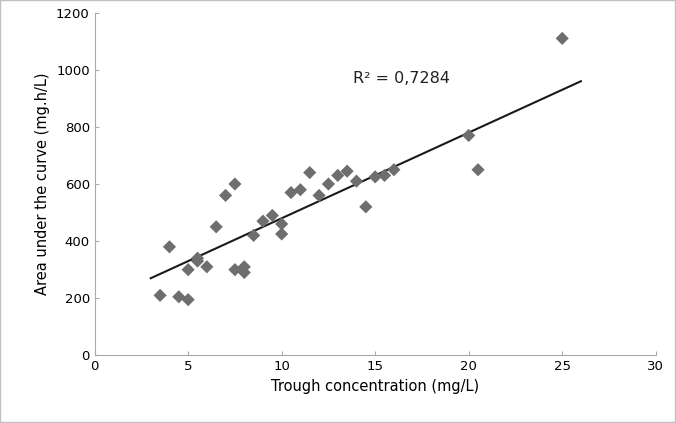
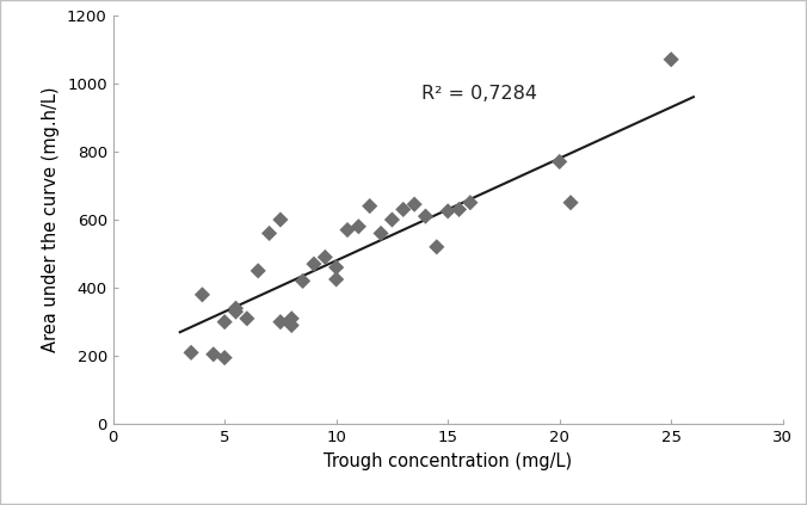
25: 1110 -> 1070
